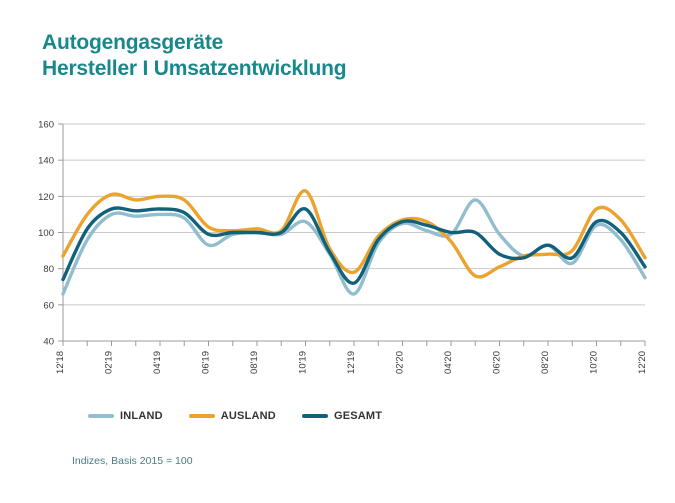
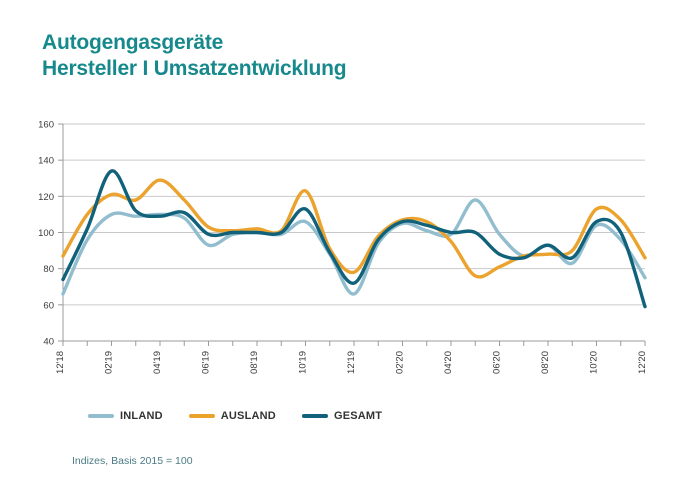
GESAMT/02'19: 113 -> 134
AUSLAND/04'19: 120 -> 129
GESAMT/04'19: 113 -> 109
GESAMT/12'20: 81 -> 59
